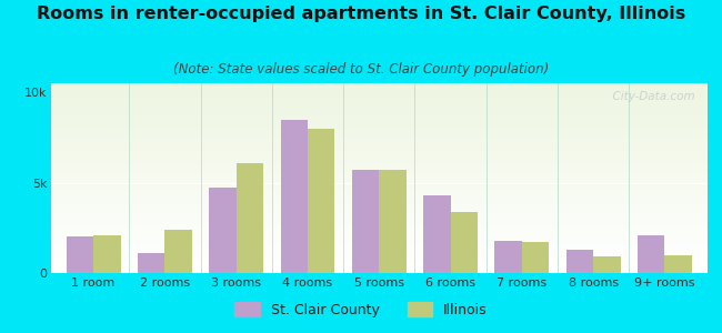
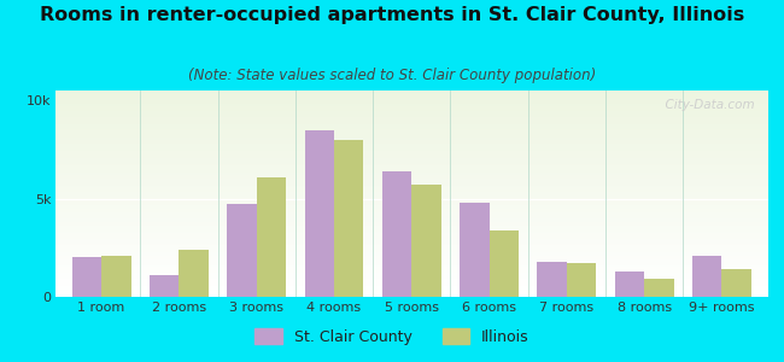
St. Clair County/5 rooms: 5.7k -> 6.4k
St. Clair County/6 rooms: 4.3k -> 4.8k
Illinois/9+ rooms: 1.0k -> 1.4k
